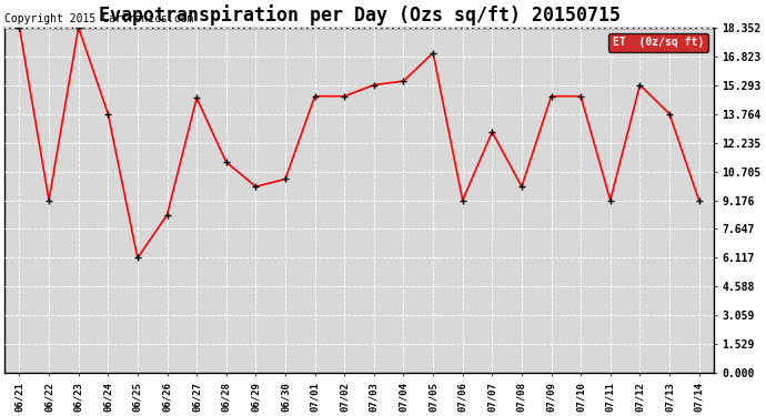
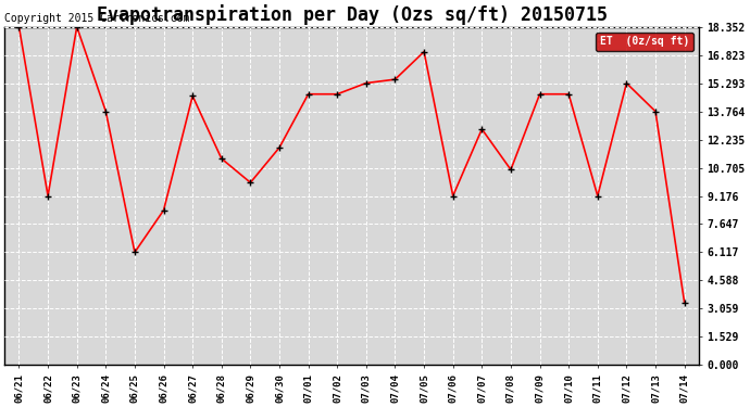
06/30: 10.3 -> 11.8
07/08: 9.9 -> 10.6
07/14: 9.2 -> 3.4
